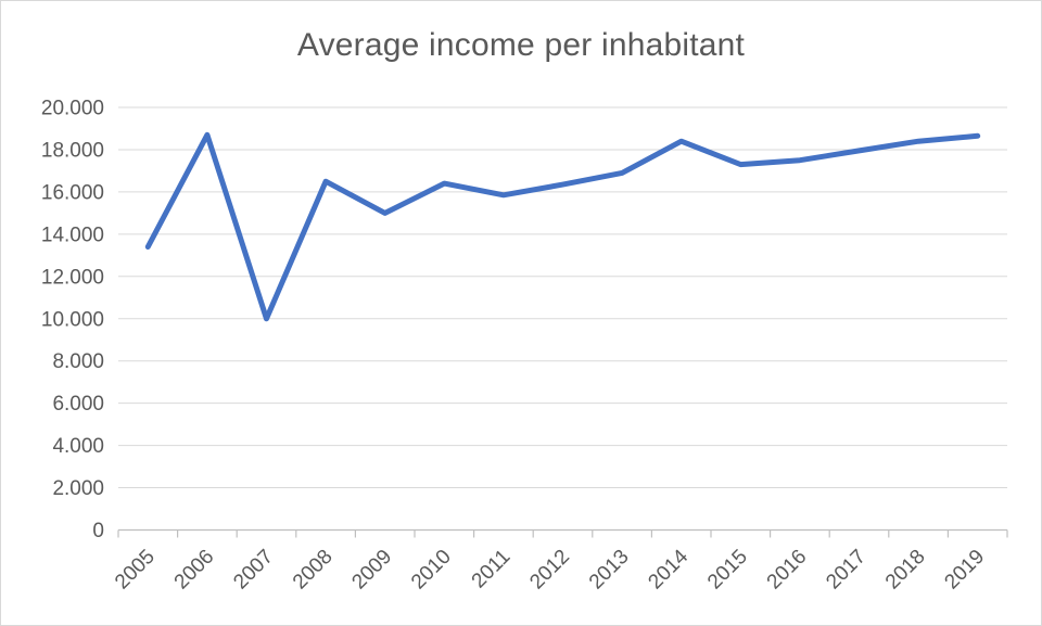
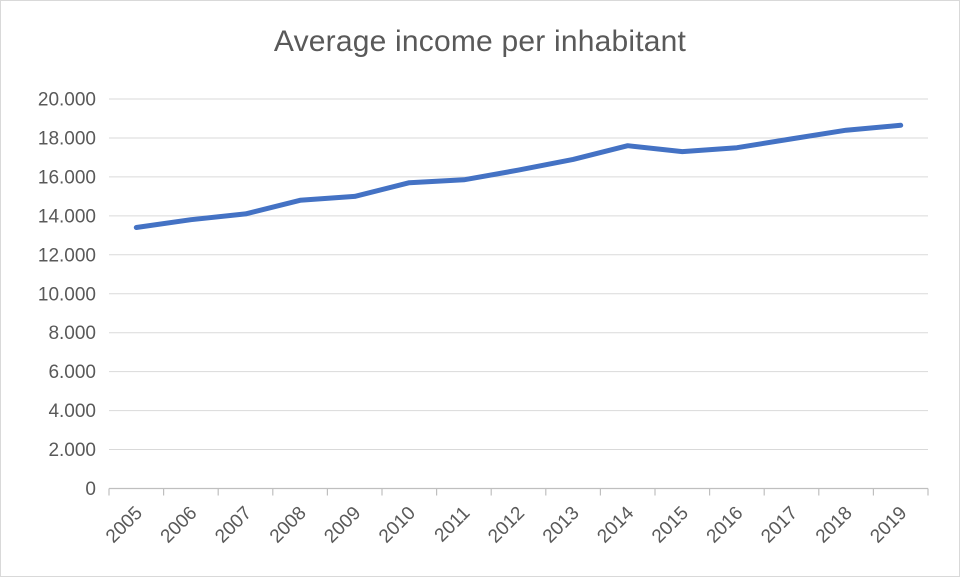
2006: 18700 -> 13800
2007: 10000 -> 14100
2008: 16500 -> 14800
2010: 16400 -> 15700
2014: 18400 -> 17600
